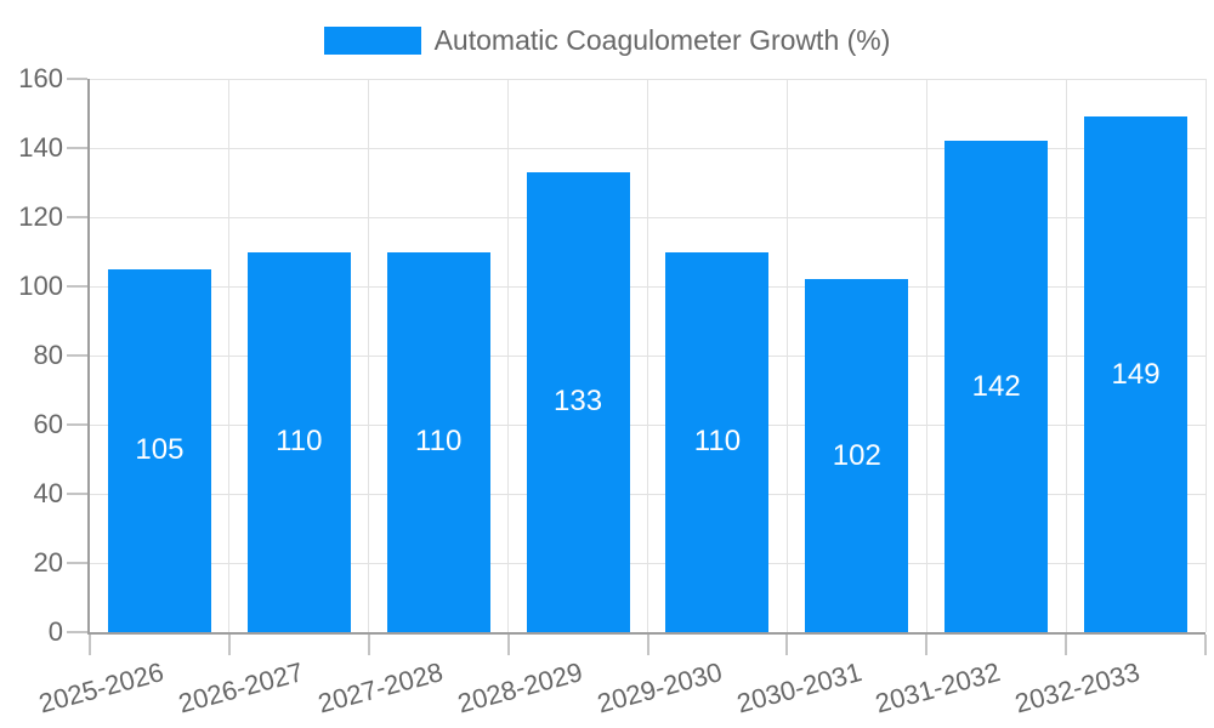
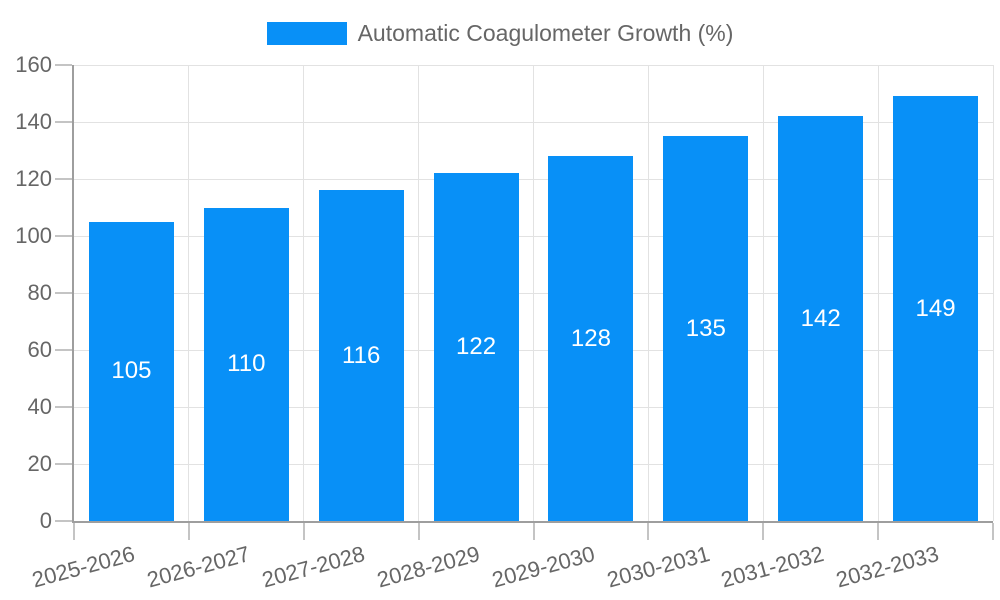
2027-2028: 110 -> 116
2028-2029: 133 -> 122
2029-2030: 110 -> 128
2030-2031: 102 -> 135
